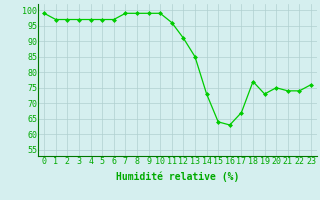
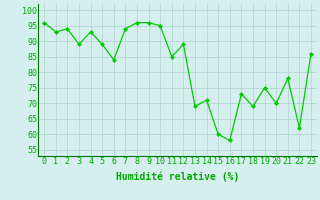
0: 99 -> 96
1: 97 -> 93
2: 97 -> 94
3: 97 -> 89
4: 97 -> 93
5: 97 -> 89
6: 97 -> 84
7: 99 -> 94
8: 99 -> 96
9: 99 -> 96
10: 99 -> 95
11: 96 -> 85
12: 91 -> 89
13: 85 -> 69
14: 73 -> 71
15: 64 -> 60
16: 63 -> 58
17: 67 -> 73
18: 77 -> 69
19: 73 -> 75
20: 75 -> 70
21: 74 -> 78
22: 74 -> 62
23: 76 -> 86
